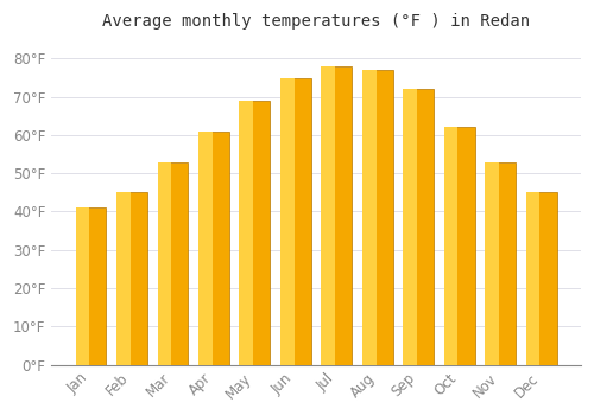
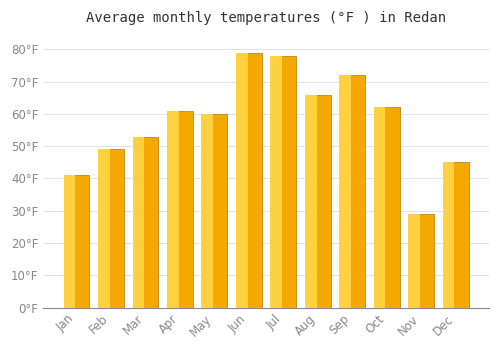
Feb: 45°F -> 49°F
May: 69°F -> 60°F
Jun: 75°F -> 79°F
Aug: 77°F -> 66°F
Nov: 53°F -> 29°F
